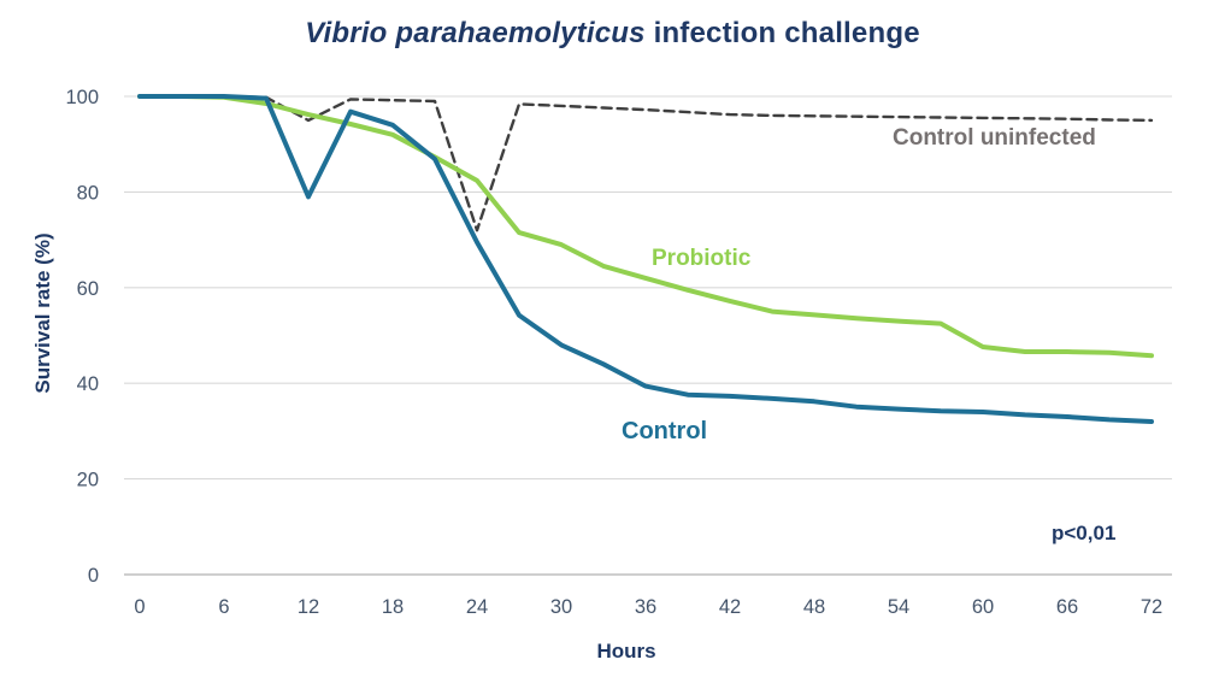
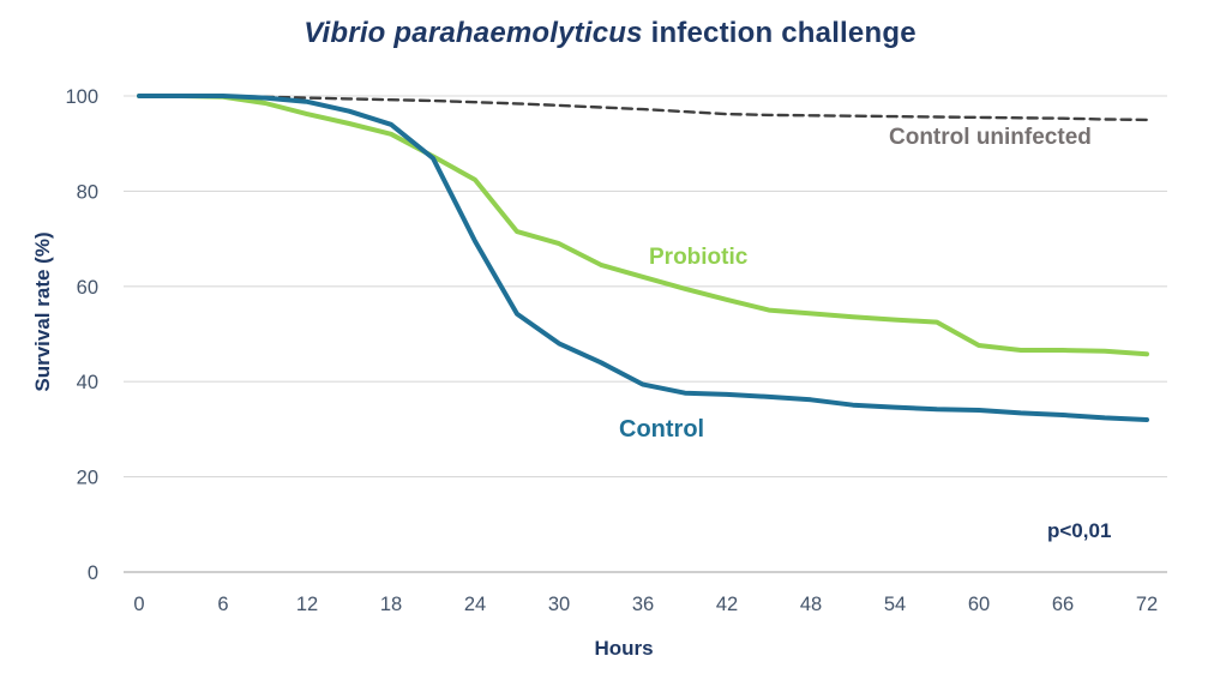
Control uninfected/12: 95 -> 100
Control/12: 79 -> 99
Control uninfected/24: 72 -> 99
